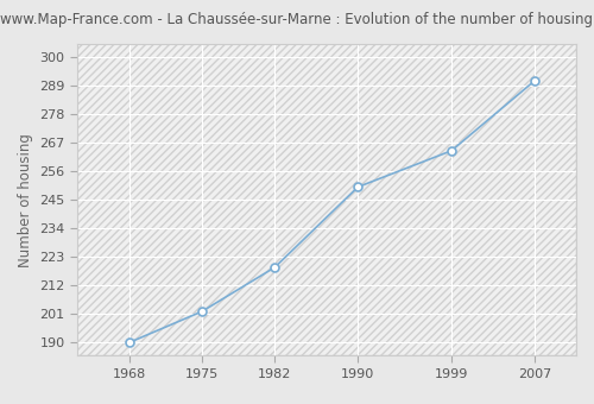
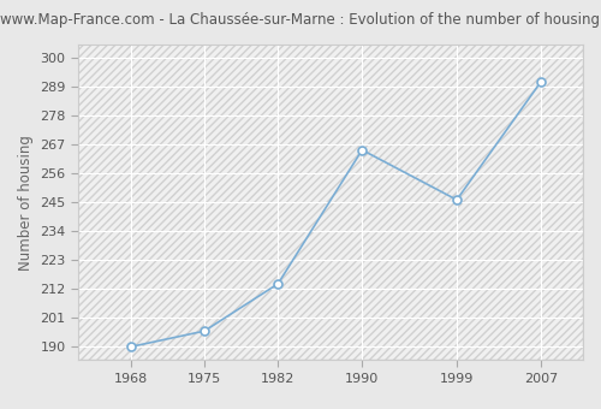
1975: 202 -> 196
1982: 219 -> 214
1990: 250 -> 265
1999: 264 -> 246
